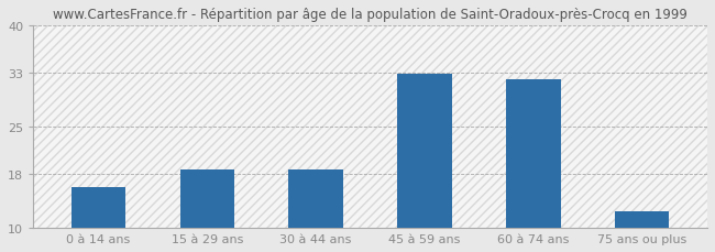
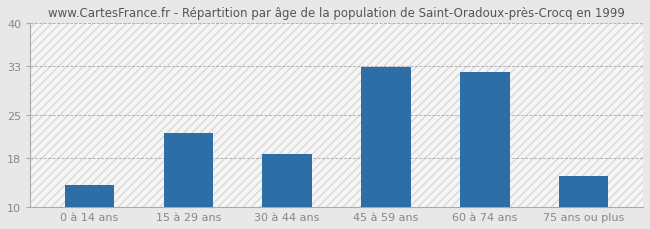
0 à 14 ans: 16.0 -> 13.6
15 à 29 ans: 18.7 -> 22.0
75 ans ou plus: 12.5 -> 15.0
